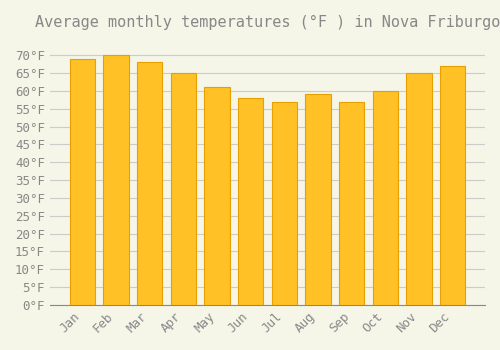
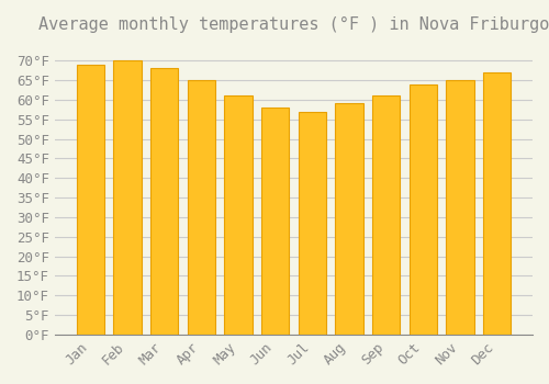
Sep: 57°F -> 61°F
Oct: 60°F -> 64°F
